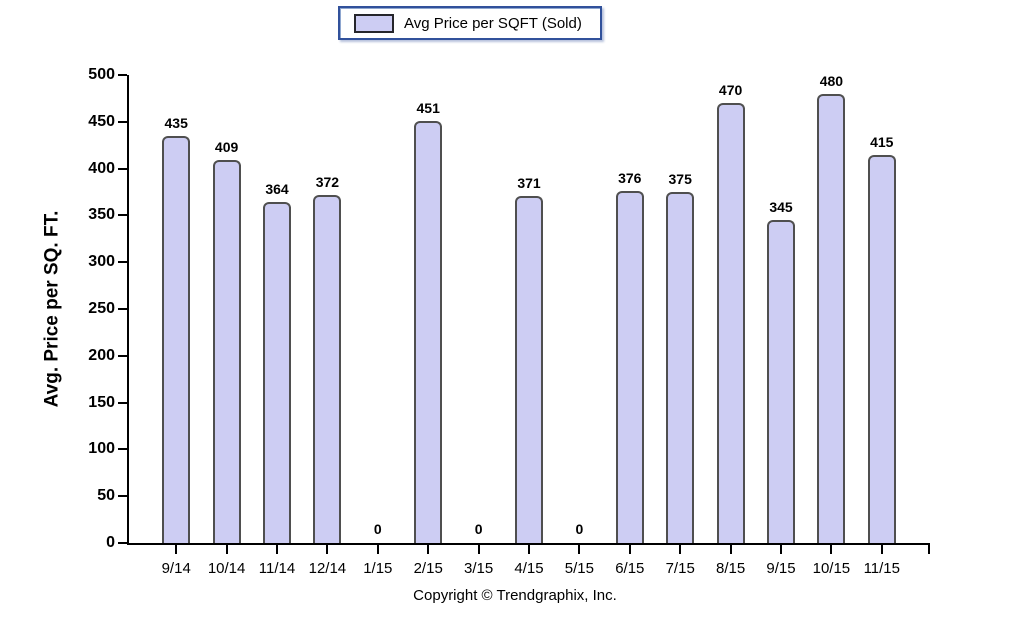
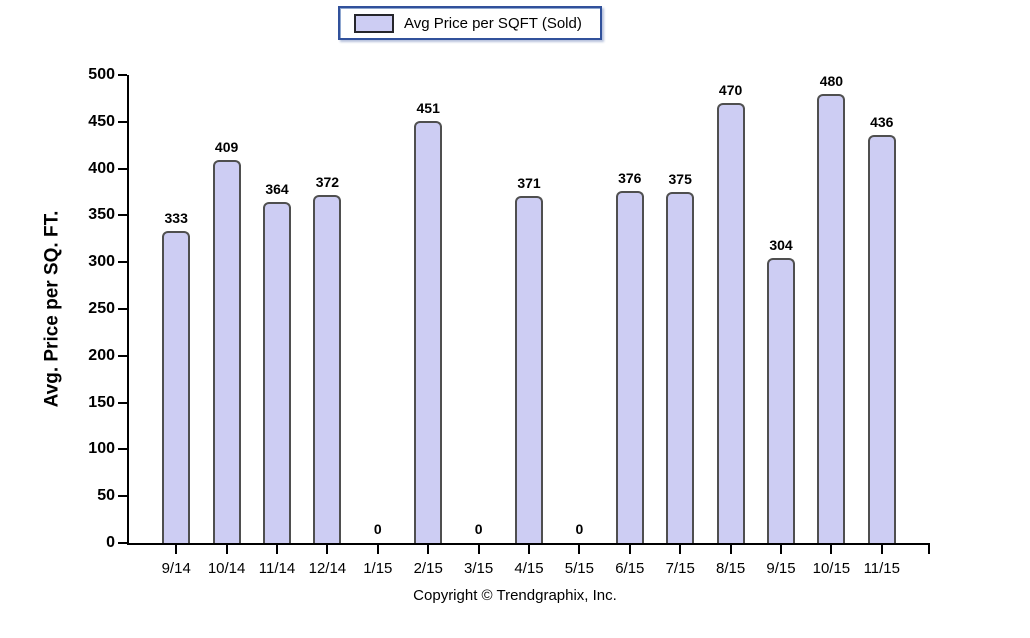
9/14: 435 -> 333
9/15: 345 -> 304
11/15: 415 -> 436
